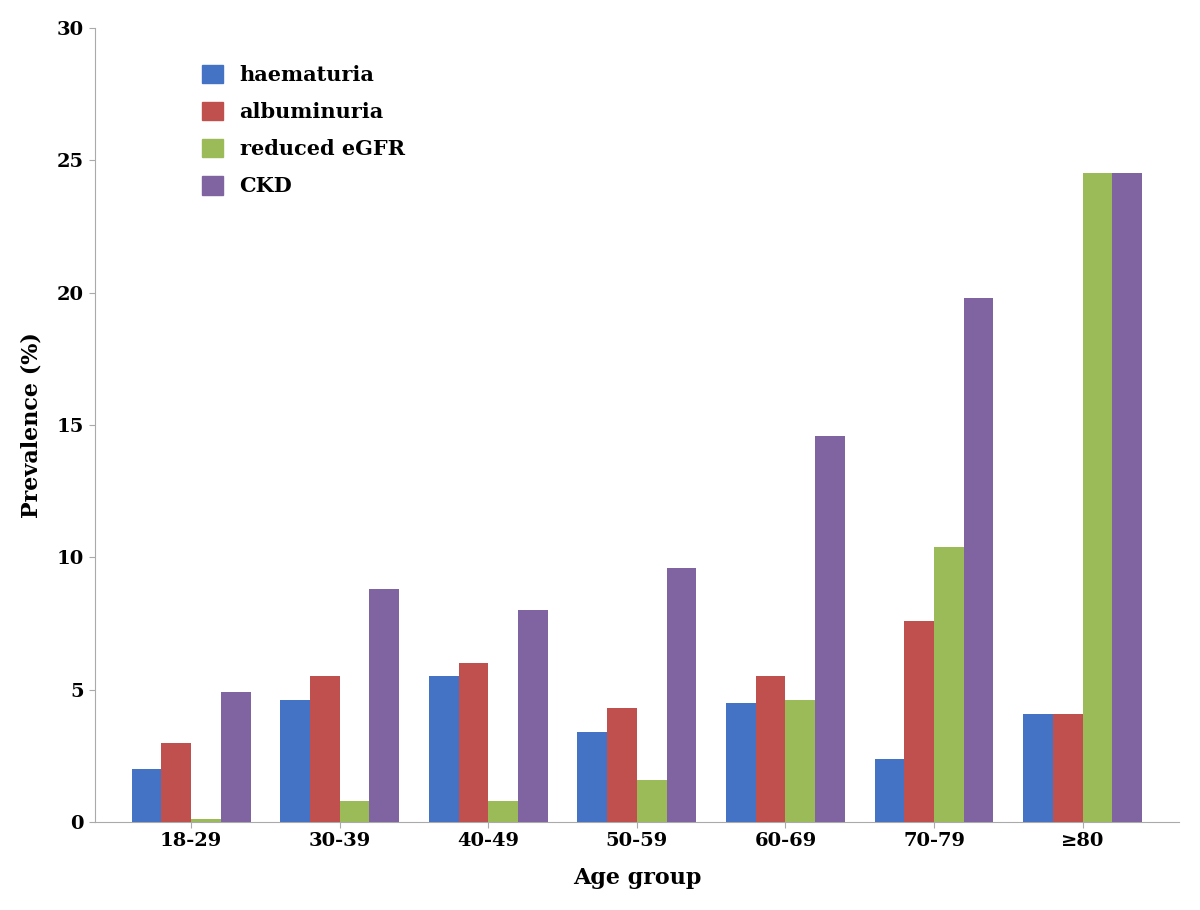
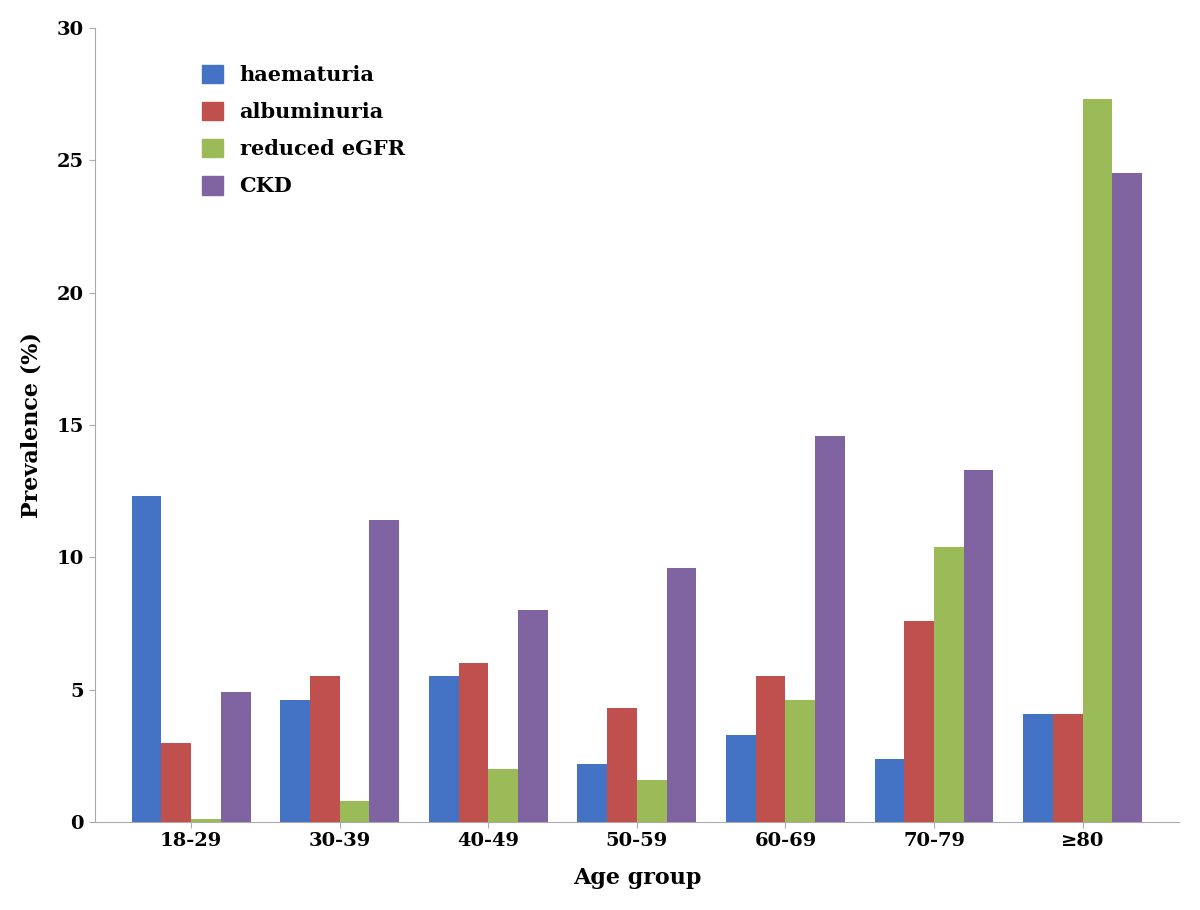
haematuria/18-29: 2.0 -> 12.3
CKD/30-39: 8.8 -> 11.4
reduced eGFR/40-49: 0.8 -> 2.0
haematuria/50-59: 3.4 -> 2.2
haematuria/60-69: 4.5 -> 3.3
CKD/70-79: 19.8 -> 13.3
reduced eGFR/≥80: 24.5 -> 27.3
